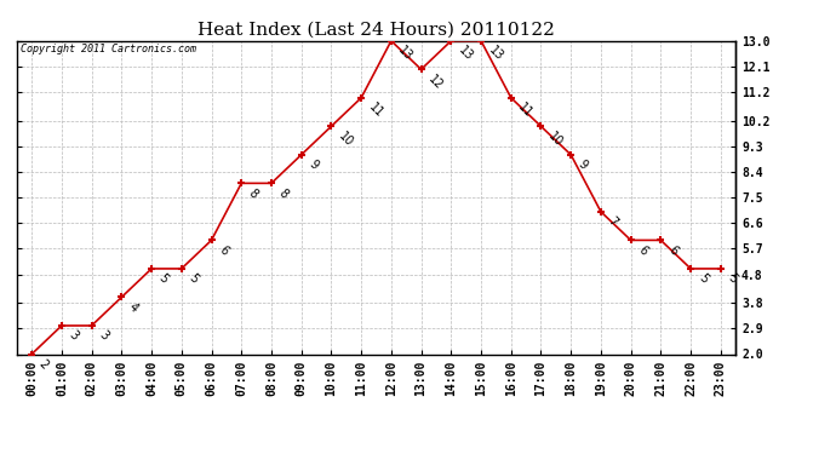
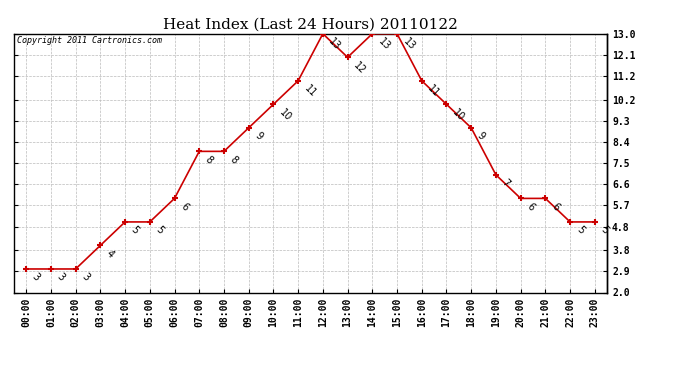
00:00: 2 -> 3
